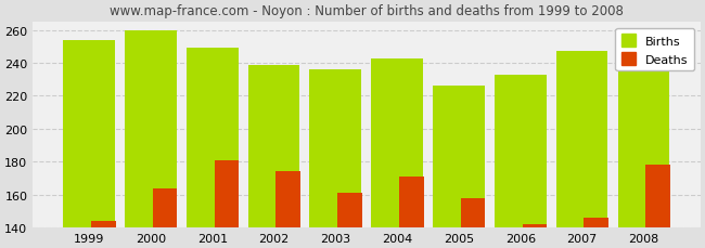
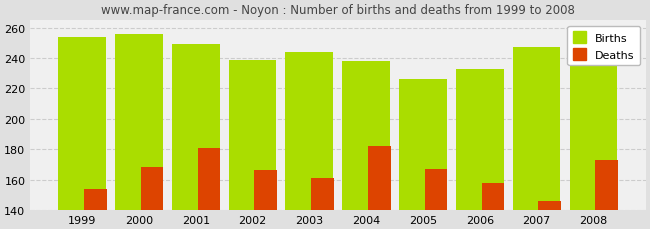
Deaths/1999: 144 -> 154
Births/2000: 260 -> 256
Deaths/2000: 164 -> 168
Deaths/2002: 174 -> 166
Births/2003: 236 -> 244
Births/2004: 243 -> 238
Deaths/2004: 171 -> 182
Deaths/2005: 158 -> 167
Deaths/2006: 142 -> 158
Deaths/2008: 178 -> 173
